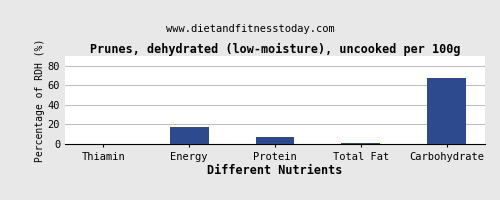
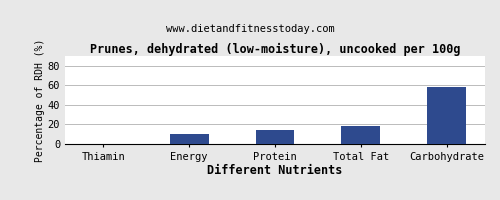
Energy: 17 -> 10
Protein: 7 -> 14
Total Fat: 1 -> 18
Carbohydrate: 68 -> 58
